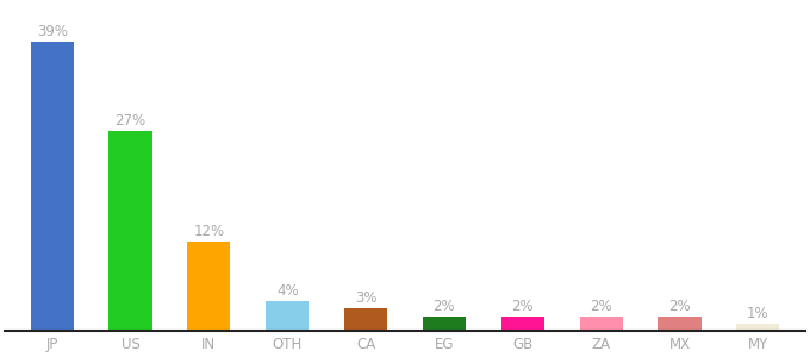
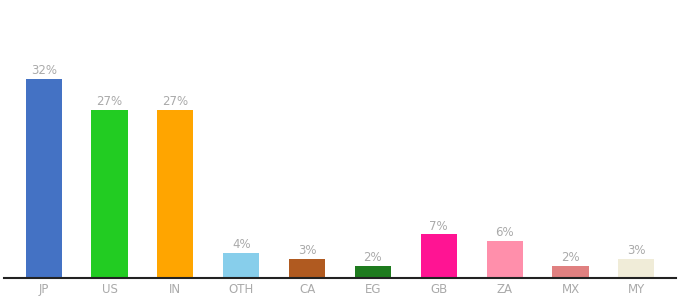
JP: 39% -> 32%
IN: 12% -> 27%
GB: 2% -> 7%
ZA: 2% -> 6%
MY: 1% -> 3%
